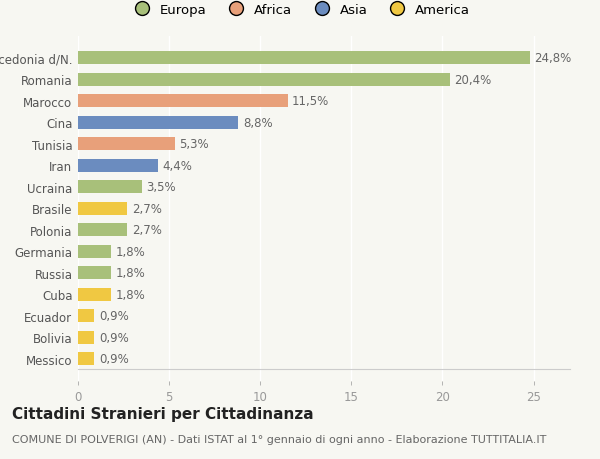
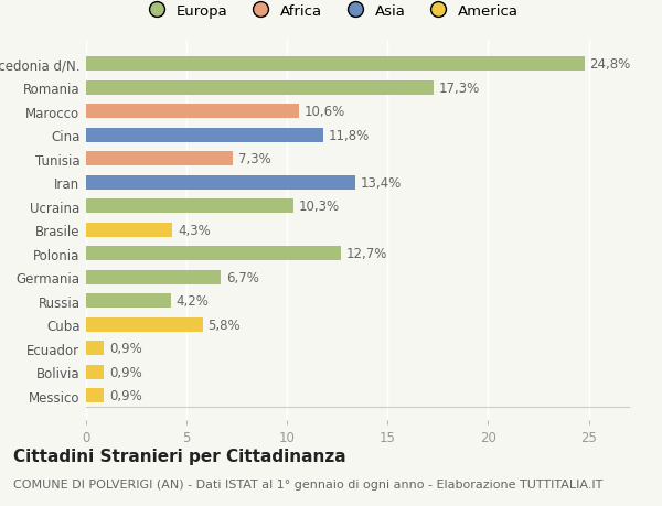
Romania: 20,4% -> 17,3%
Marocco: 11,5% -> 10,6%
Cina: 8,8% -> 11,8%
Tunisia: 5,3% -> 7,3%
Iran: 4,4% -> 13,4%
Ucraina: 3,5% -> 10,3%
Brasile: 2,7% -> 4,3%
Polonia: 2,7% -> 12,7%
Germania: 1,8% -> 6,7%
Russia: 1,8% -> 4,2%
Cuba: 1,8% -> 5,8%
